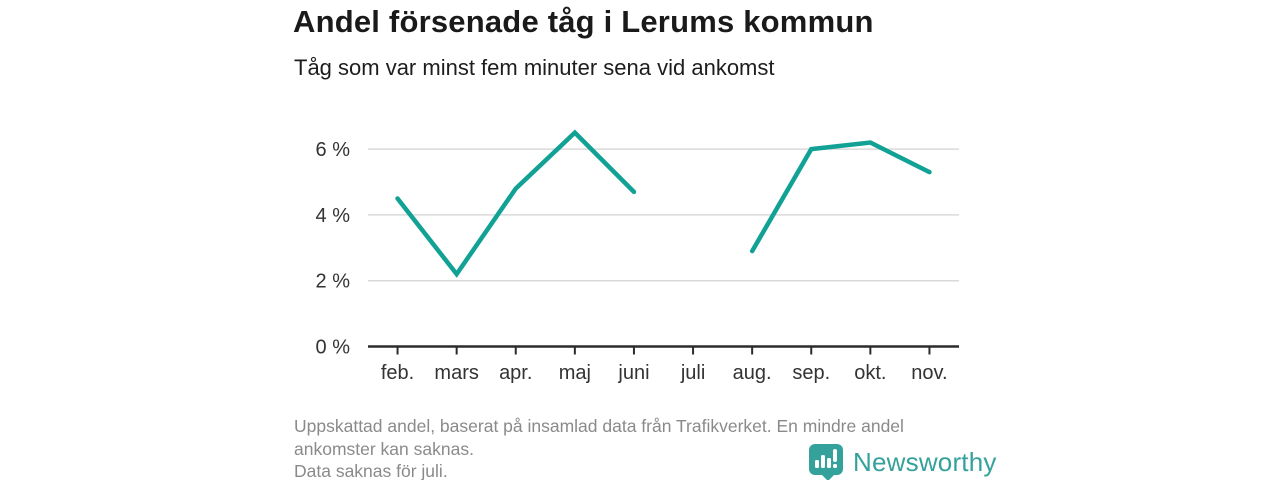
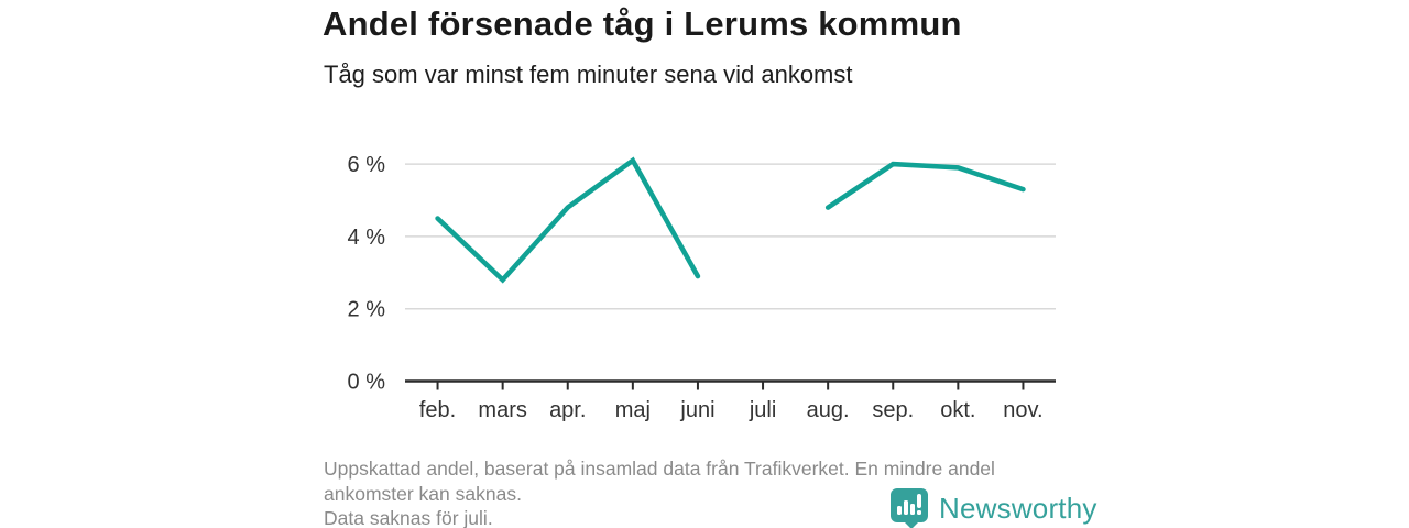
mars: 2.2% -> 2.8%
maj: 6.5% -> 6.1%
juni: 4.7% -> 2.9%
aug.: 2.9% -> 4.8%
okt.: 6.2% -> 5.9%
